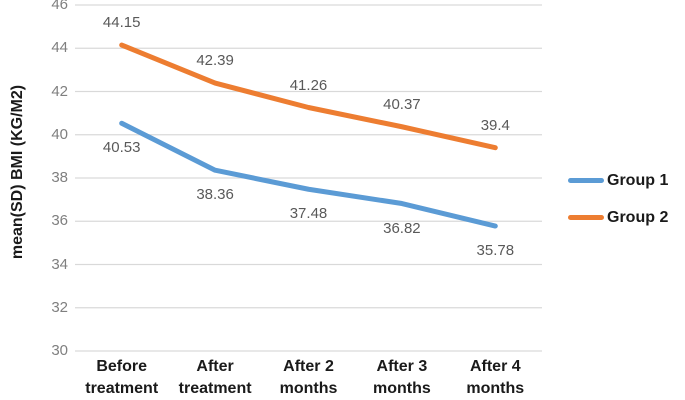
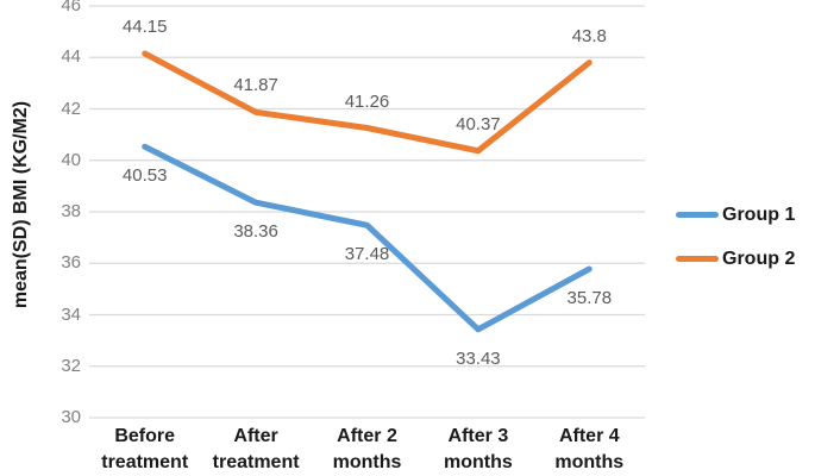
Group 2/After treatment: 42.39 -> 41.87
Group 1/After 3 months: 36.82 -> 33.43
Group 2/After 4 months: 39.4 -> 43.8
